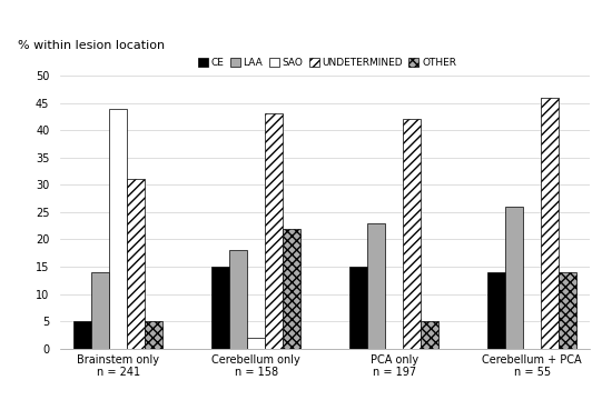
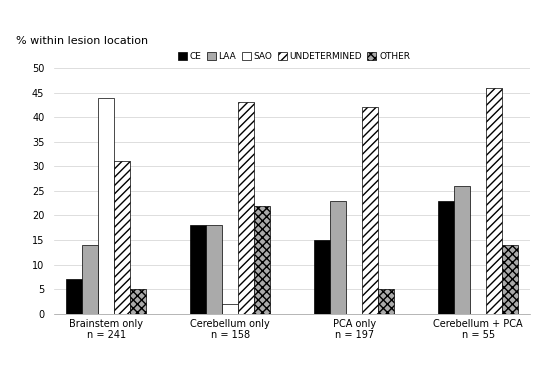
CE/Brainstem only n = 241: 5 -> 7
CE/Cerebellum only n = 158: 15 -> 18
CE/Cerebellum + PCA n = 55: 14 -> 23
